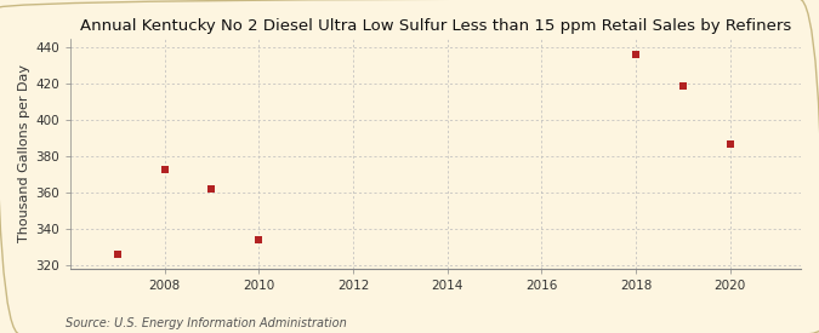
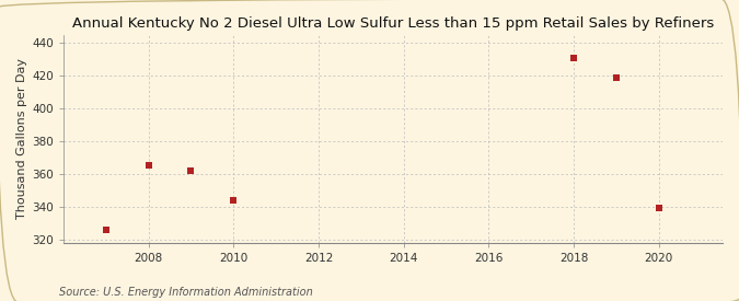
2008: 373 -> 365
2010: 334 -> 344
2018: 436 -> 431
2020: 387 -> 339
